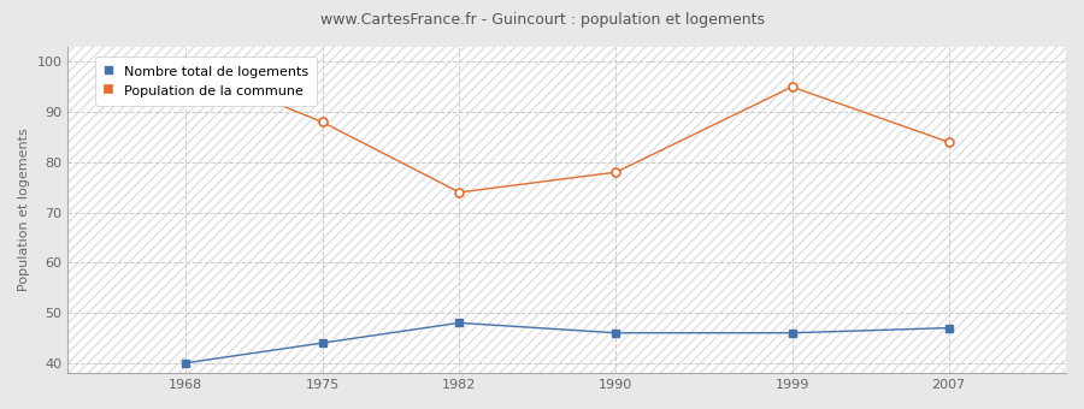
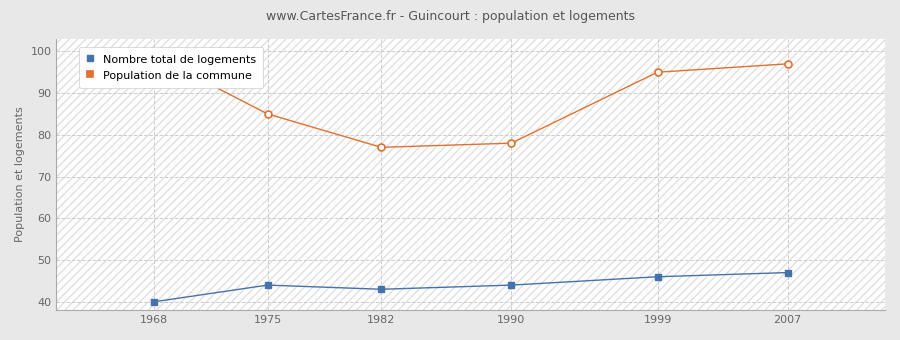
Population de la commune/1975: 88 -> 85
Nombre total de logements/1982: 48 -> 43
Population de la commune/1982: 74 -> 77
Nombre total de logements/1990: 46 -> 44
Population de la commune/2007: 84 -> 97
